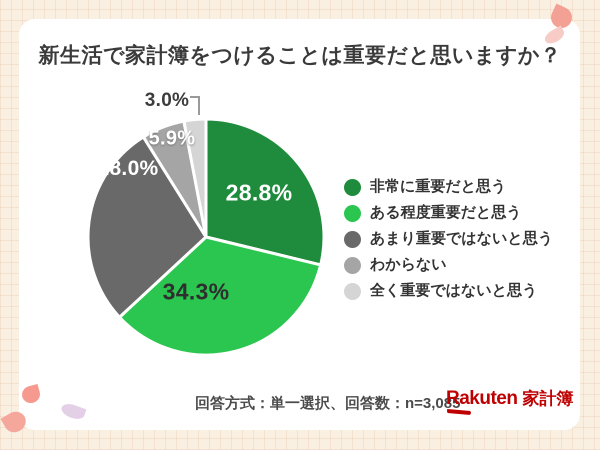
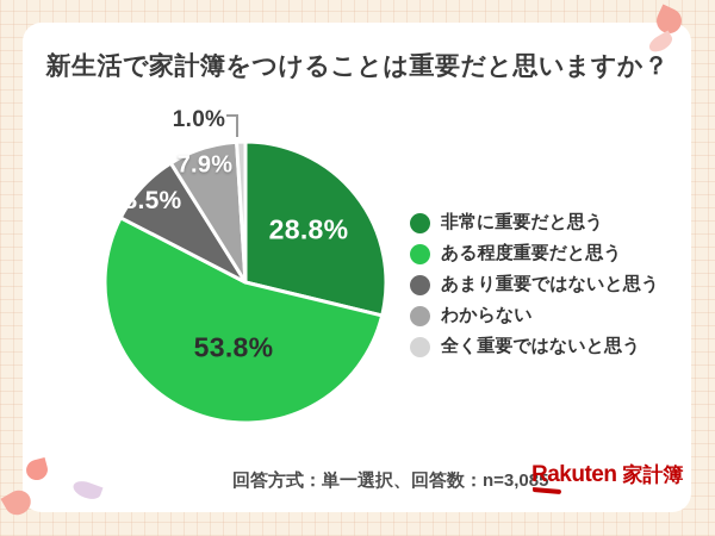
ある程度重要だと思う: 34.3% -> 53.8%
あまり重要ではないと思う: 28.0% -> 8.5%
わからない: 5.9% -> 7.9%
全く重要ではないと思う: 3.0% -> 1.0%
